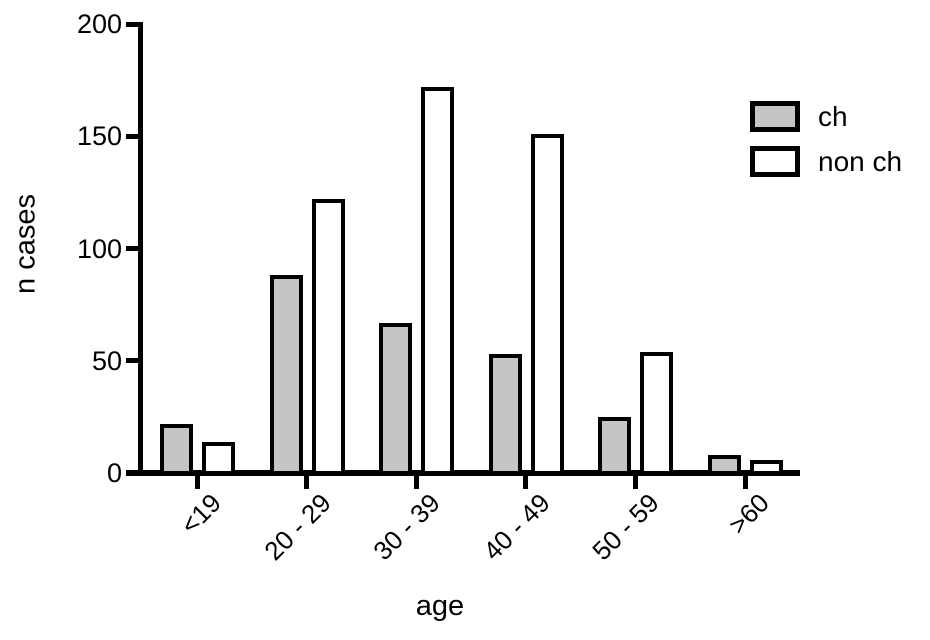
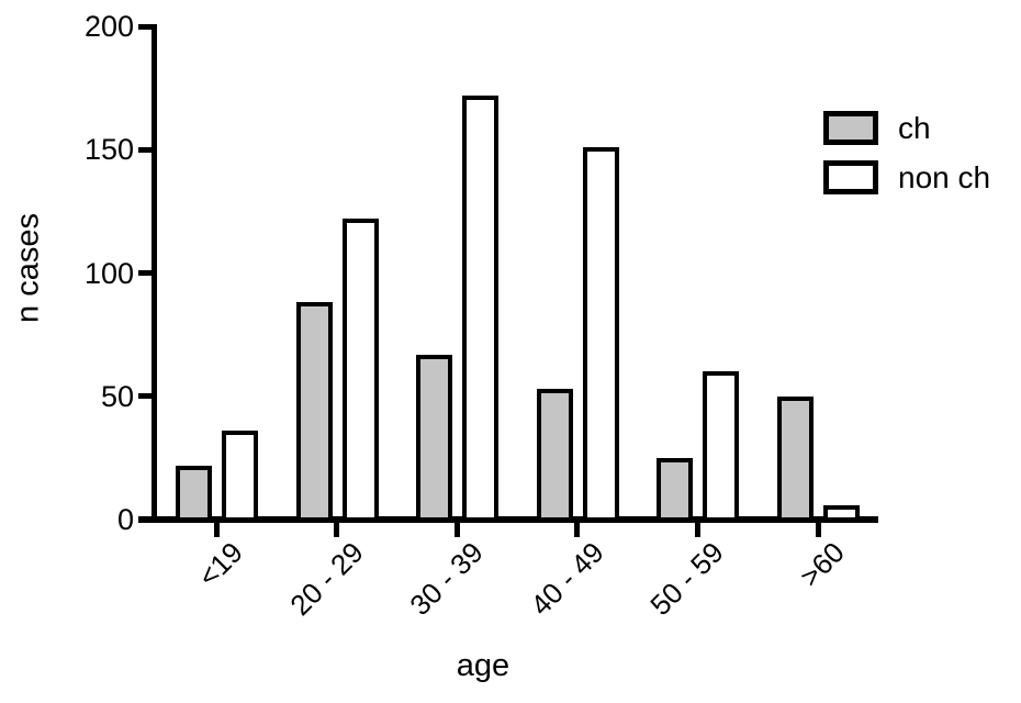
non ch/<19: 14 -> 36
non ch/50 - 59: 54 -> 60
ch/>60: 8 -> 50
